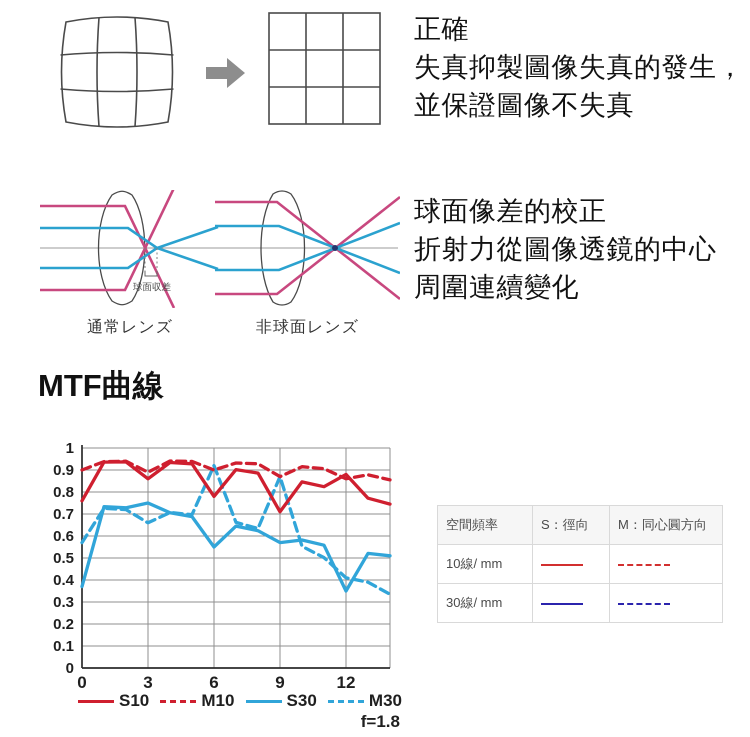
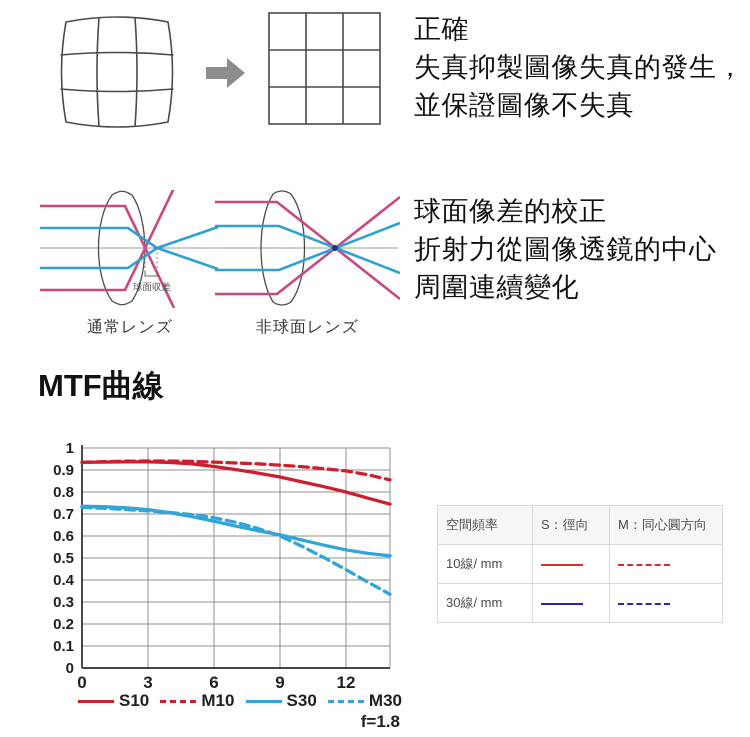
S10/0: 0.76 -> 0.94
M10/0: 0.90 -> 0.94
S30/0: 0.37 -> 0.73
M30/0: 0.57 -> 0.73
S10/3: 0.86 -> 0.94
M10/3: 0.89 -> 0.94
S30/3: 0.75 -> 0.72
M30/3: 0.66 -> 0.71
S10/6: 0.78 -> 0.92
M10/6: 0.90 -> 0.94
S30/6: 0.55 -> 0.67
M30/6: 0.92 -> 0.68
S10/9: 0.71 -> 0.87
M10/9: 0.87 -> 0.92
S30/9: 0.57 -> 0.60
M30/9: 0.87 -> 0.60
S10/12: 0.88 -> 0.80
M10/12: 0.86 -> 0.90
S30/12: 0.35 -> 0.54
M30/12: 0.41 -> 0.45
